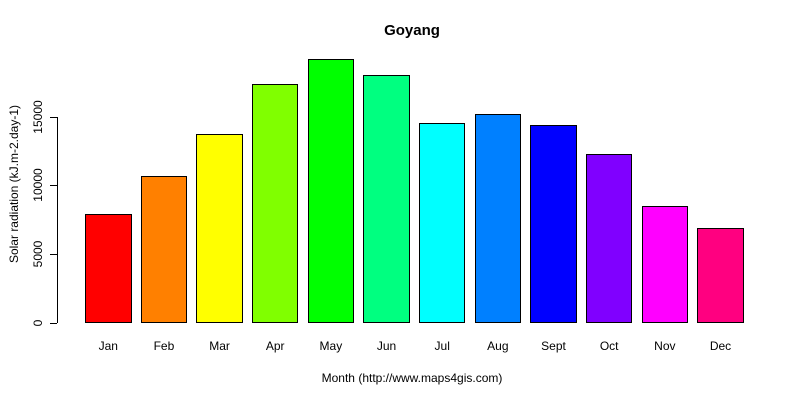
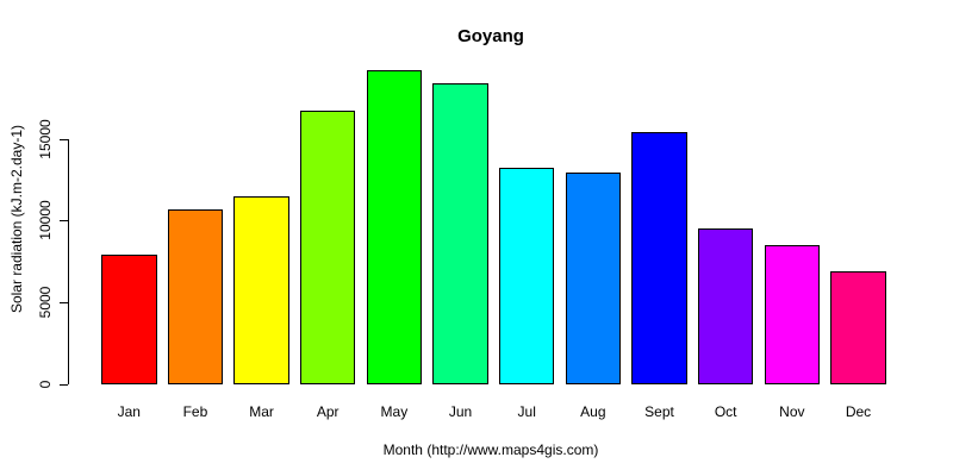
Mar: 13700 -> 11500
Apr: 17400 -> 16700
Jun: 18000 -> 18400
Jul: 14500 -> 13200
Aug: 15200 -> 12900
Sept: 14400 -> 15400
Oct: 12300 -> 9500
